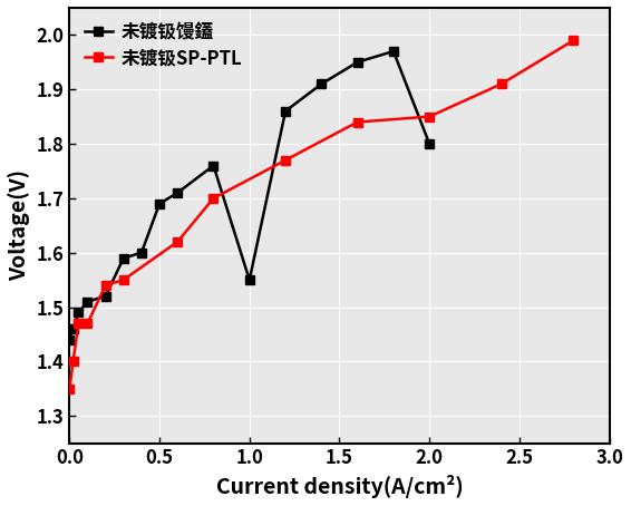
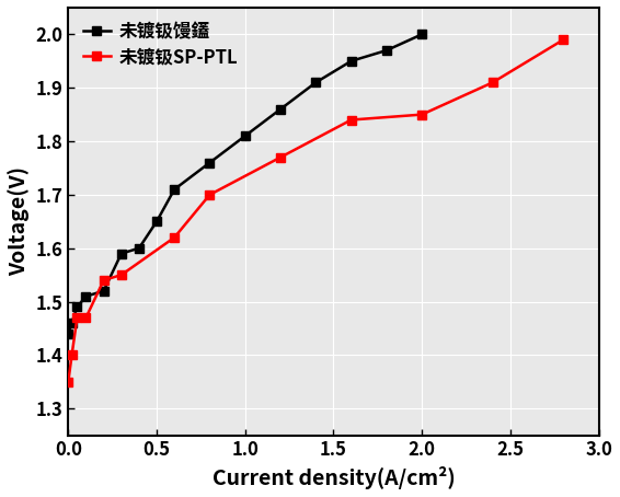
未镀钑馒鑉/0.5: 1.69 -> 1.65
未镀钑馒鑉/1.0: 1.55 -> 1.81
未镀钑馒鑉/2.0: 1.80 -> 2.00
